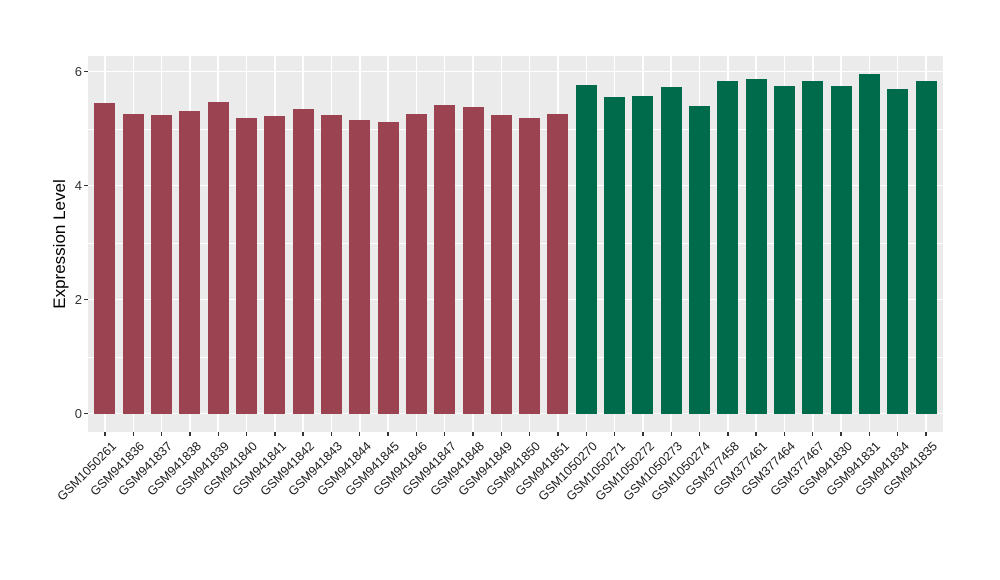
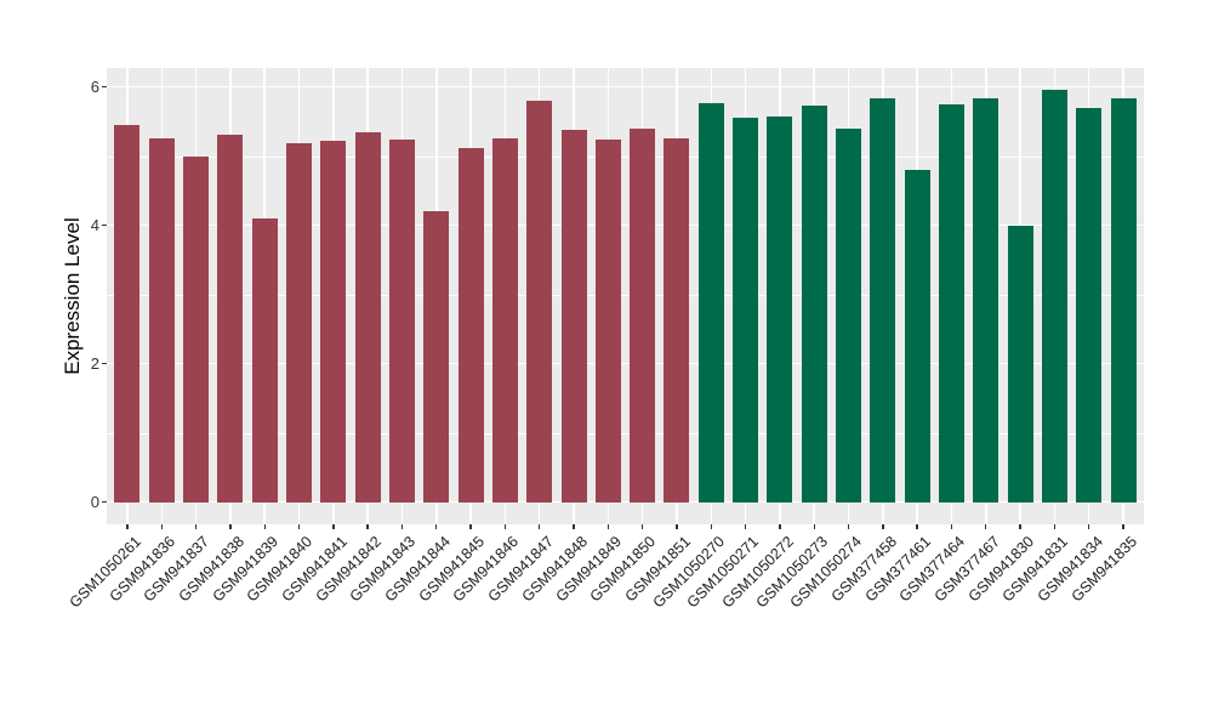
GSM941837: 5.2 -> 5.0
GSM941839: 5.5 -> 4.1
GSM941844: 5.2 -> 4.2
GSM941847: 5.4 -> 5.8
GSM941850: 5.2 -> 5.4
GSM377461: 5.9 -> 4.8
GSM941830: 5.7 -> 4.0
